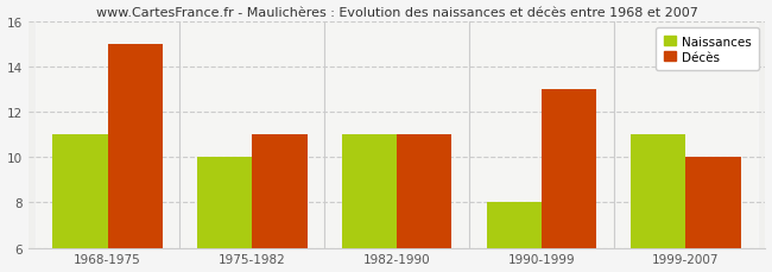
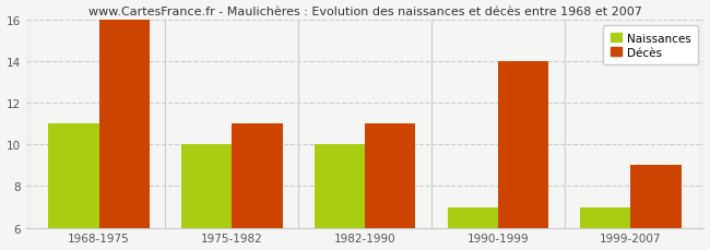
Décès/1968-1975: 15 -> 16
Naissances/1982-1990: 11 -> 10
Naissances/1990-1999: 8 -> 7
Décès/1990-1999: 13 -> 14
Naissances/1999-2007: 11 -> 7
Décès/1999-2007: 10 -> 9
